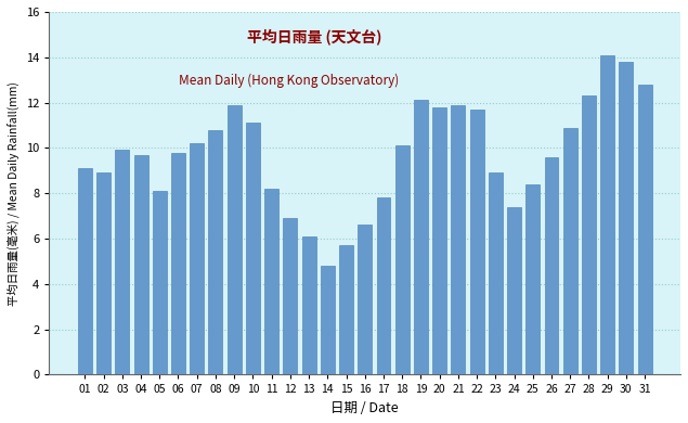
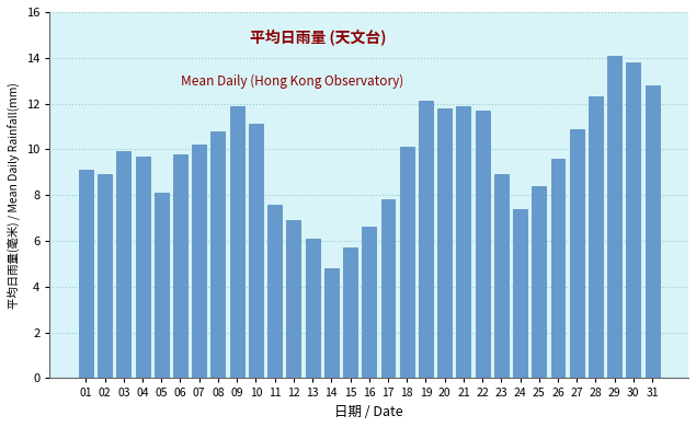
11: 8.2 -> 7.6
